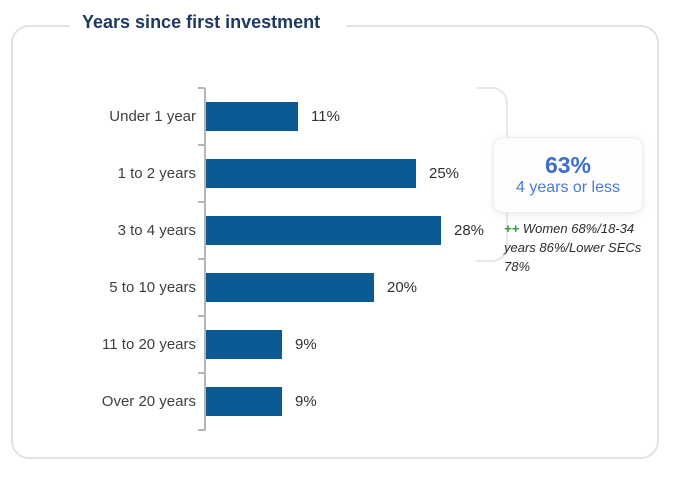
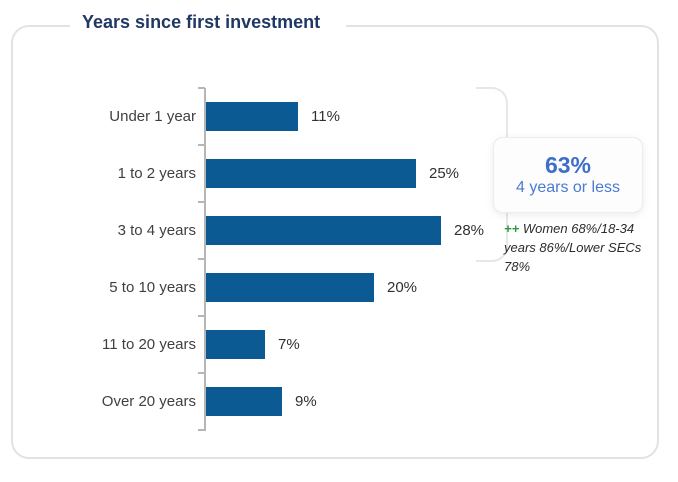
11 to 20 years: 9% -> 7%
